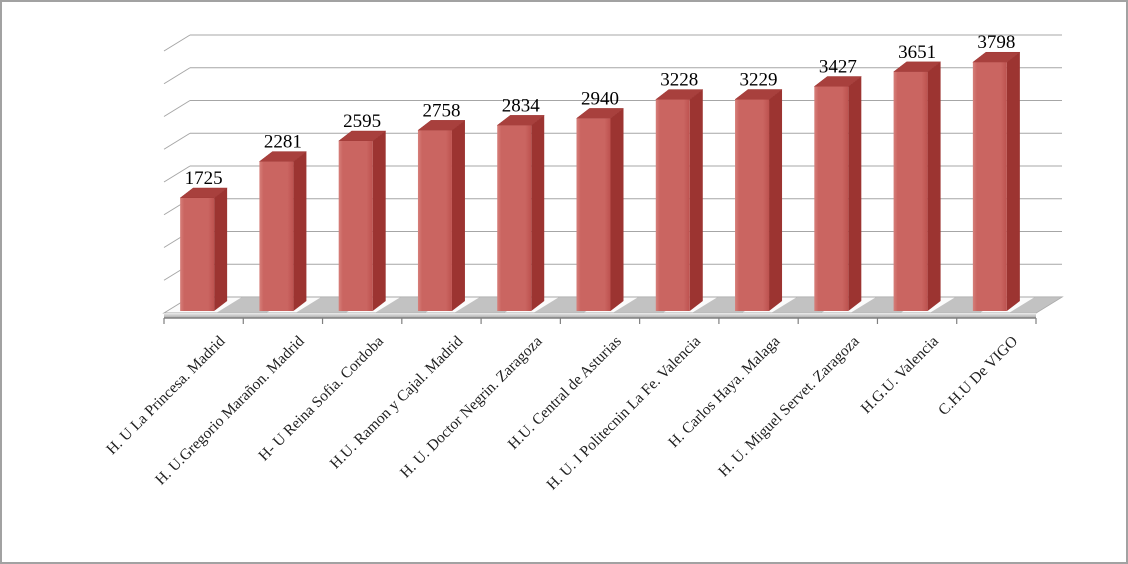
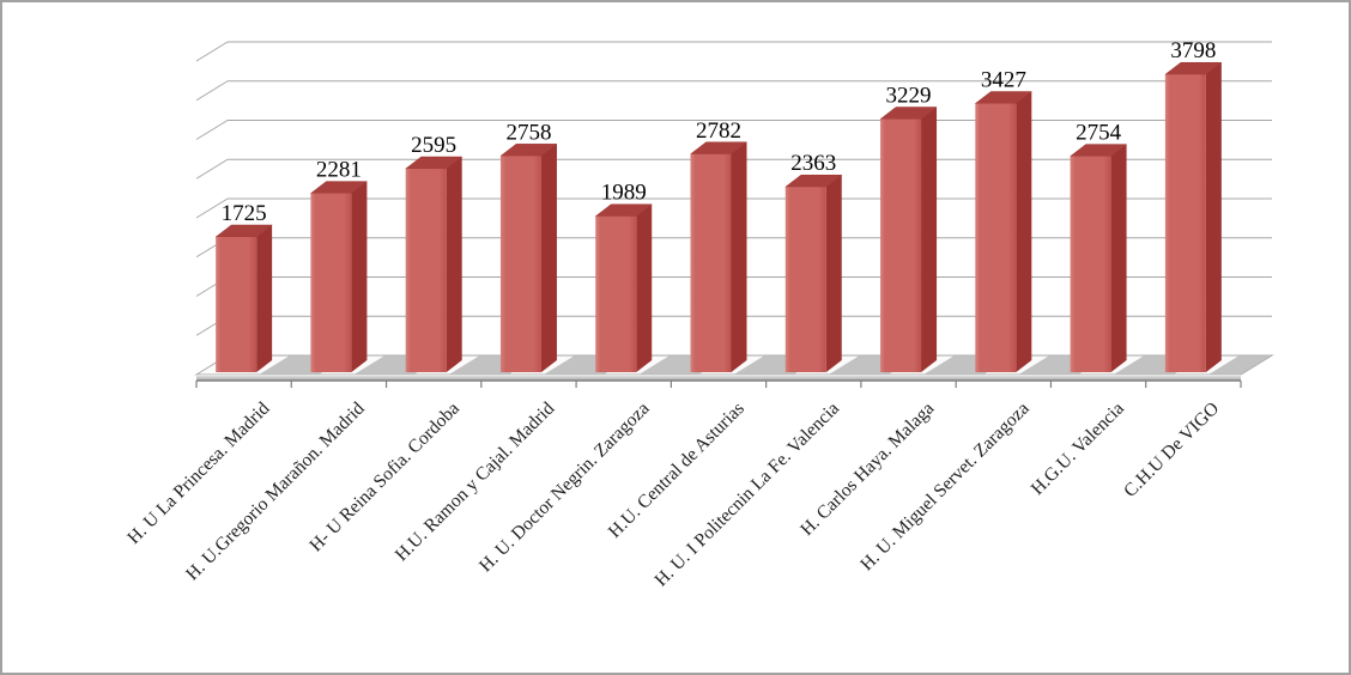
H. U. Doctor Negrin. Zaragoza: 2834 -> 1989
H.U. Central de Asturias: 2940 -> 2782
H. U. I Politecnin La Fe. Valencia: 3228 -> 2363
H.G.U. Valencia: 3651 -> 2754
